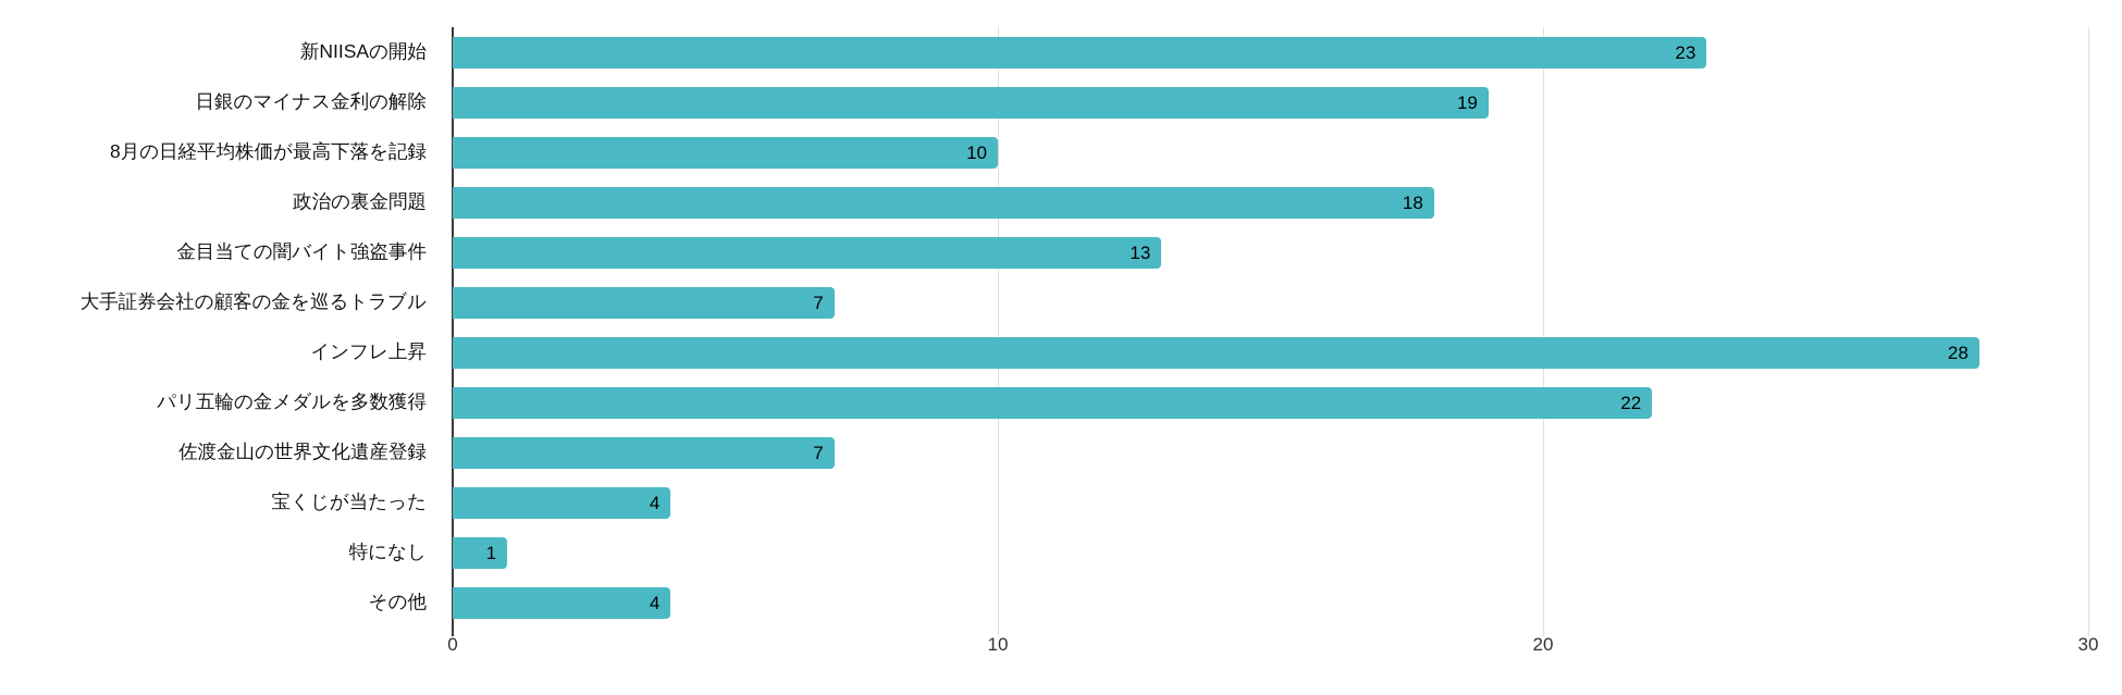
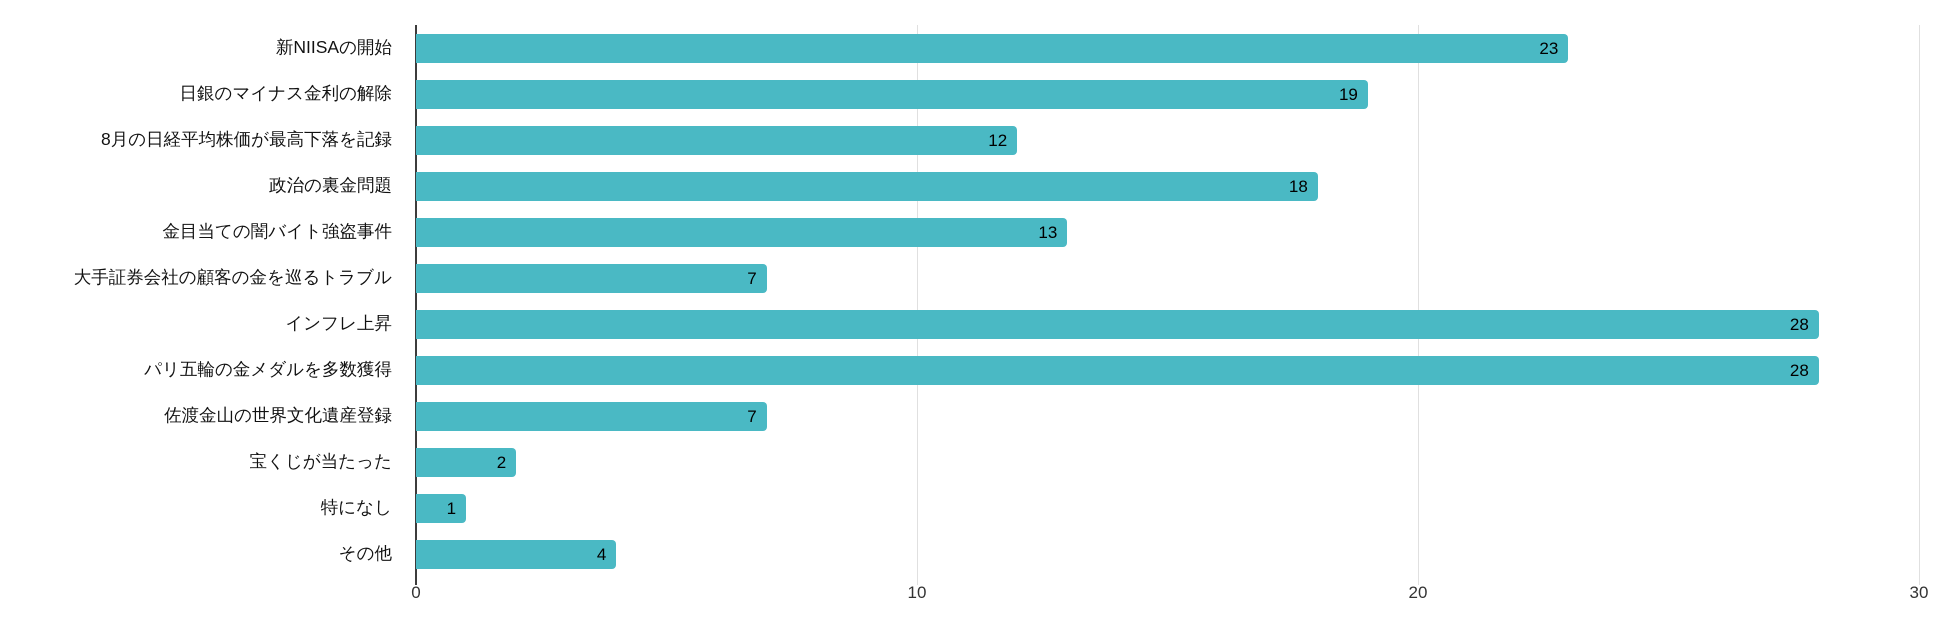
8月の日経平均株価が最高下落を記録: 10 -> 12
パリ五輪の金メダルを多数獲得: 22 -> 28
宝くじが当たった: 4 -> 2
